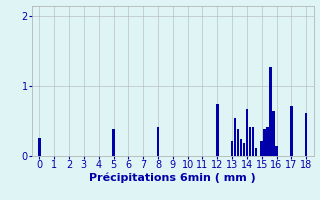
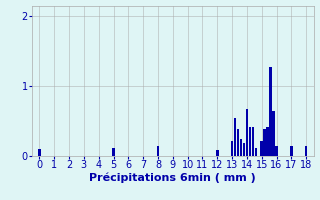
0: 0.26 -> 0.10
5: 0.38 -> 0.12
8: 0.42 -> 0.15
12: 0.74 -> 0.08
17: 0.72 -> 0.15
18: 0.62 -> 0.15
